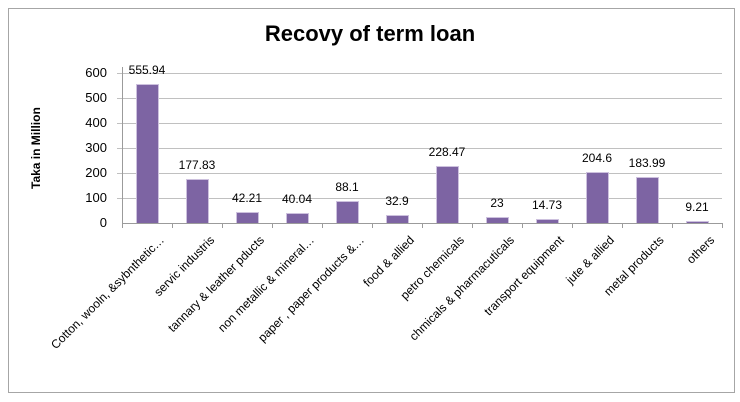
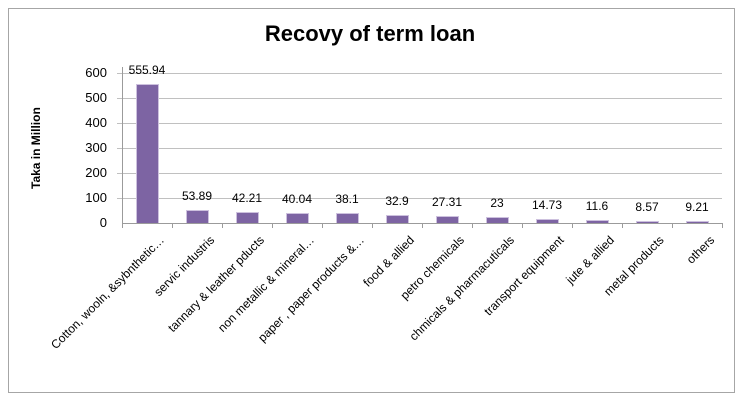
servic industris: 177.83 -> 53.89
paper , paper products &…: 88.1 -> 38.1
petro chemicals: 228.47 -> 27.31
jute & allied: 204.6 -> 11.6
metal products: 183.99 -> 8.57
